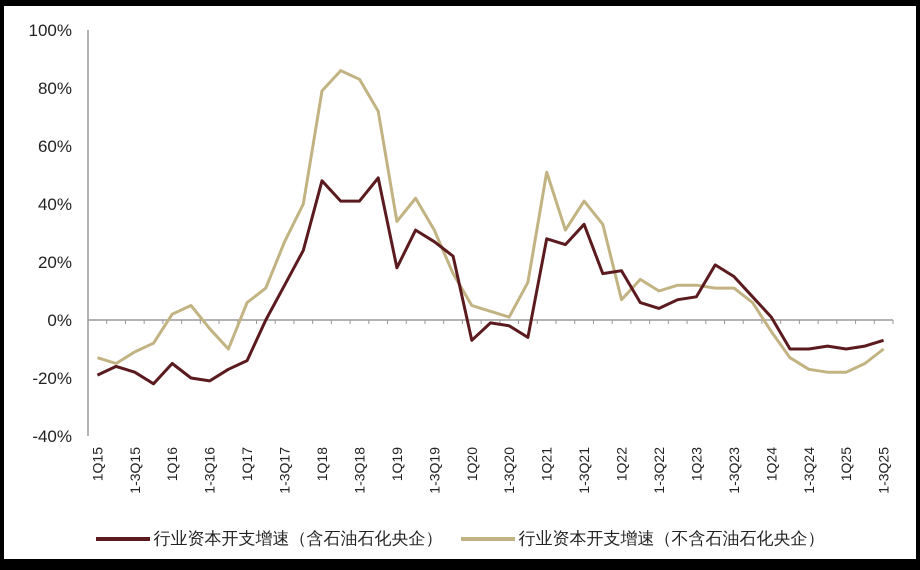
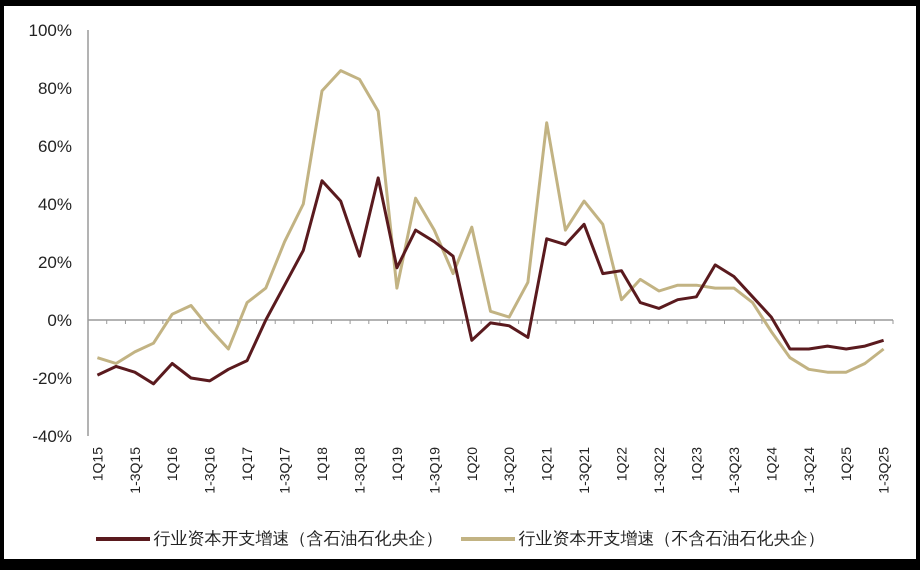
行业资本开支增速（含石油石化央企）/1-3Q18: 41% -> 22%
行业资本开支增速（不含石油石化央企）/1Q19: 34% -> 11%
行业资本开支增速（不含石油石化央企）/1Q20: 5% -> 32%
行业资本开支增速（不含石油石化央企）/1Q21: 51% -> 68%
